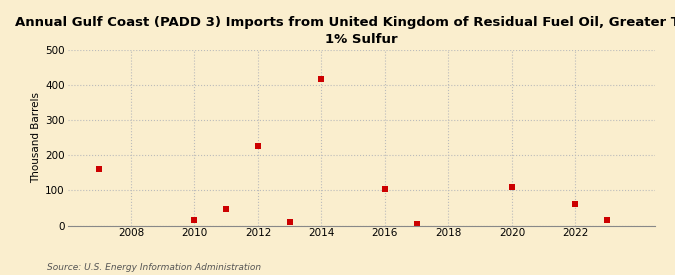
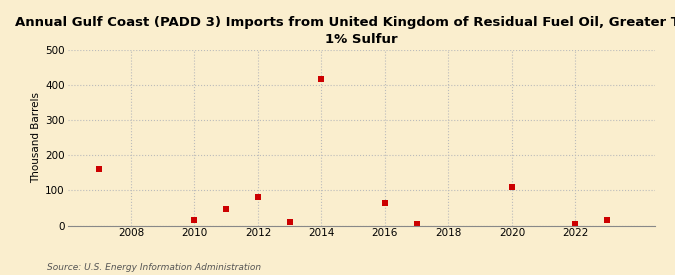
2012: 225 -> 80
2016: 105 -> 65
2022: 60 -> 5
